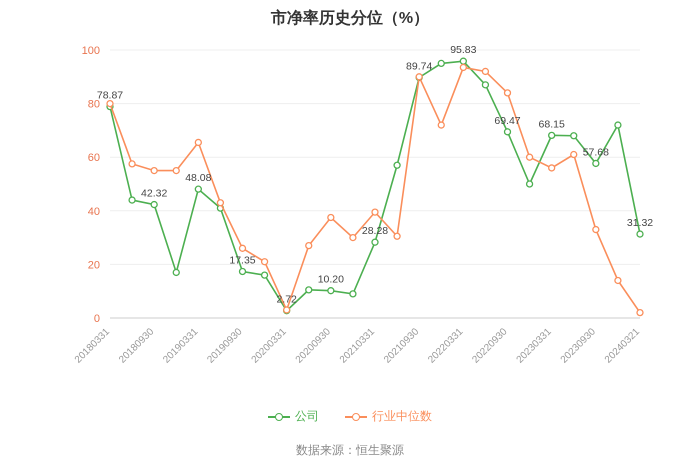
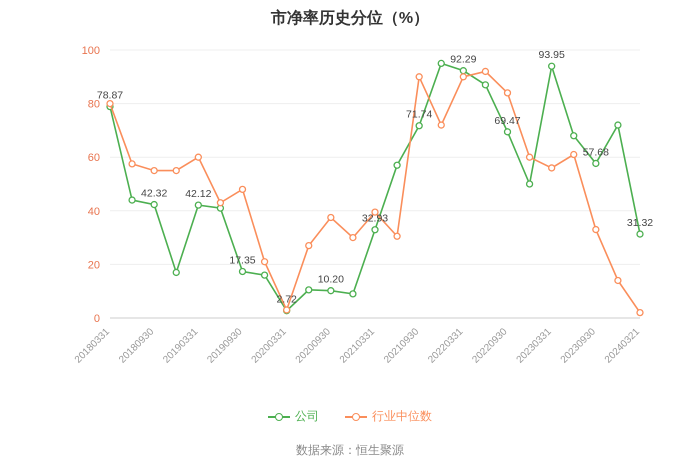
公司/20190331: 48.08 -> 42.12
行业中位数/20190331: 66 -> 60
行业中位数/20190930: 26 -> 48
公司/20210331: 28.28 -> 32.93
公司/20210930: 89.74 -> 71.74
公司/20220331: 95.83 -> 92.29
行业中位数/20220331: 94 -> 90
公司/20230331: 68.15 -> 93.95
